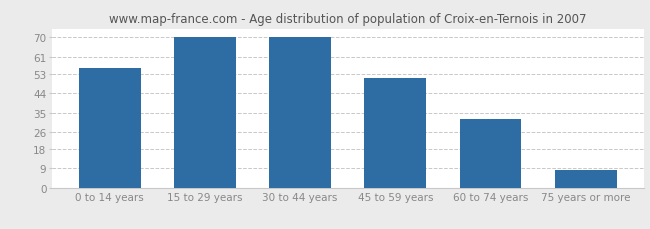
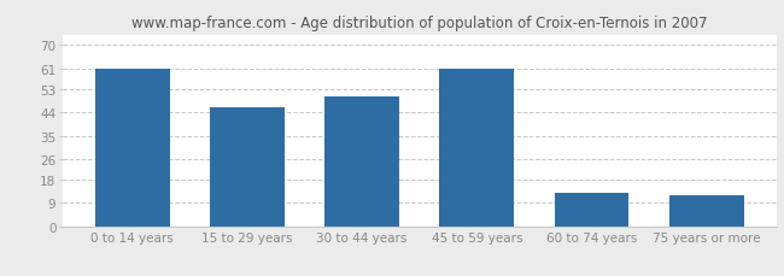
0 to 14 years: 56 -> 61
15 to 29 years: 70 -> 46
30 to 44 years: 70 -> 50
45 to 59 years: 51 -> 61
60 to 74 years: 32 -> 13
75 years or more: 8 -> 12
